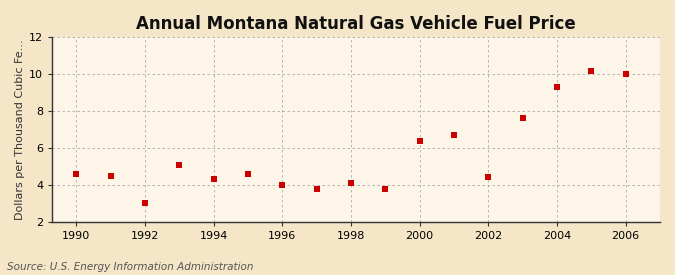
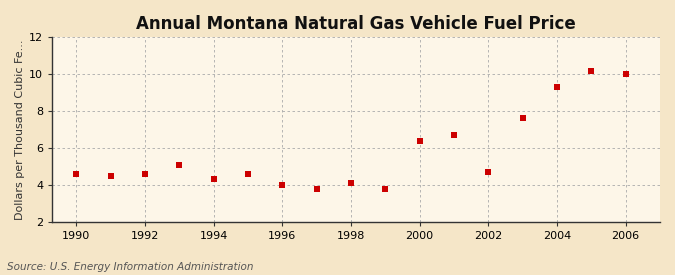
1992: 3.0 -> 4.6
2002: 4.4 -> 4.7
